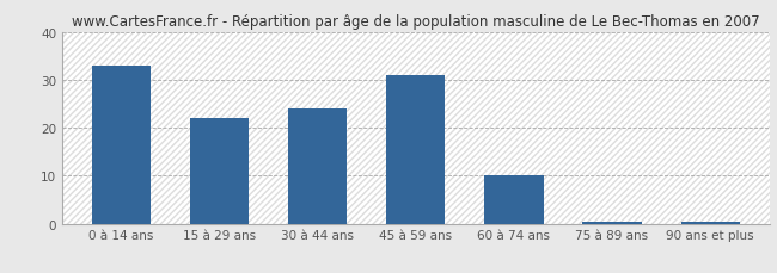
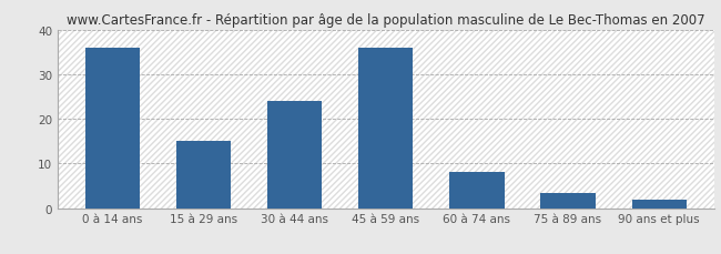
0 à 14 ans: 33.0 -> 36.0
15 à 29 ans: 22.0 -> 15.0
45 à 59 ans: 31.0 -> 36.0
60 à 74 ans: 10.0 -> 8.0
75 à 89 ans: 0.4 -> 3.5
90 ans et plus: 0.4 -> 2.0
